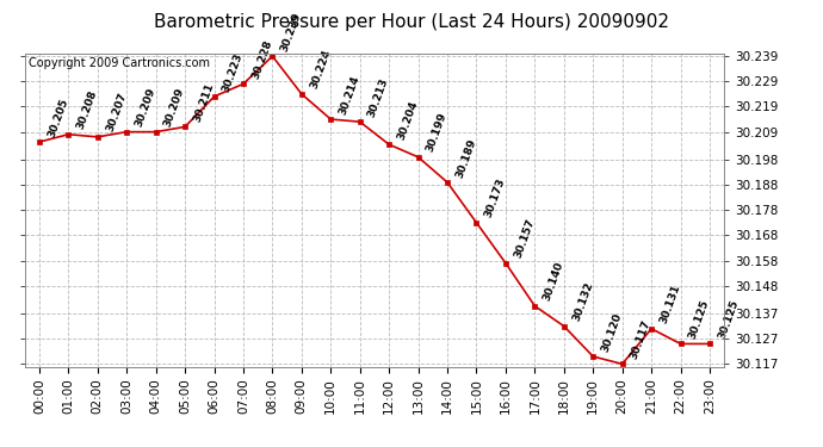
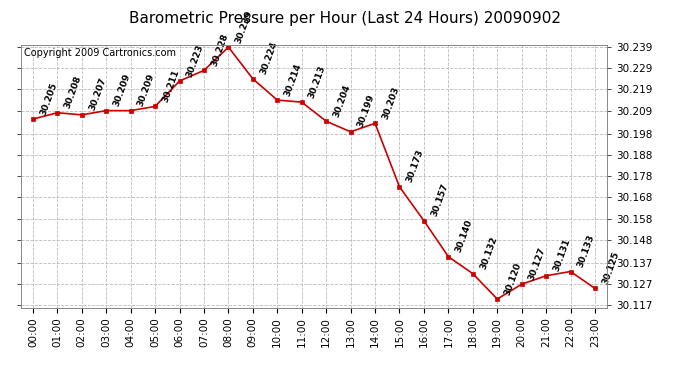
14:00: 30.189 -> 30.203
20:00: 30.117 -> 30.127
22:00: 30.125 -> 30.133
